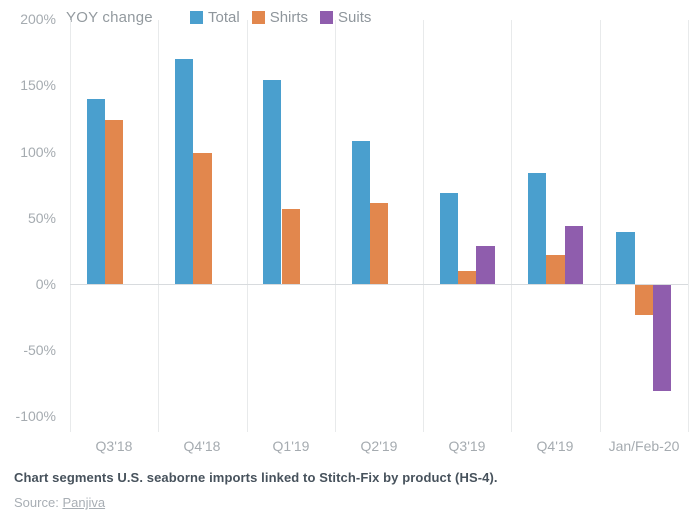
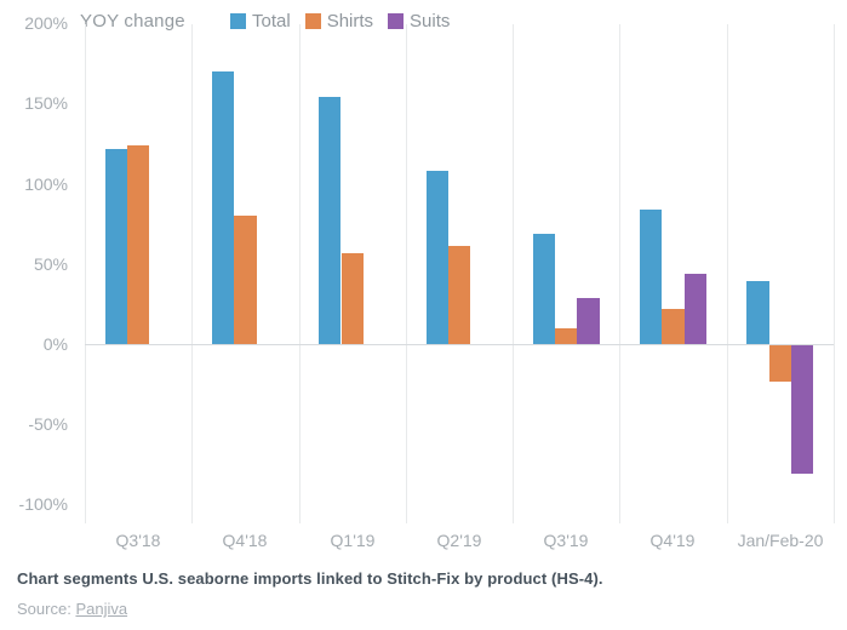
Total/Q3'18: 140% -> 122%
Shirts/Q4'18: 99% -> 80%
